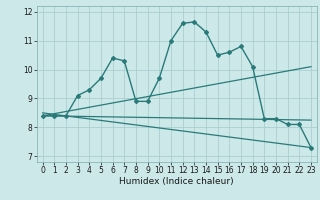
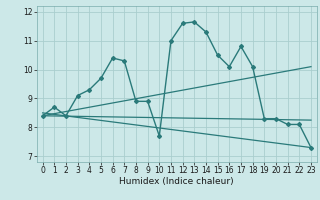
1: 8.40 -> 8.70
10: 9.70 -> 7.70
16: 10.60 -> 10.10
